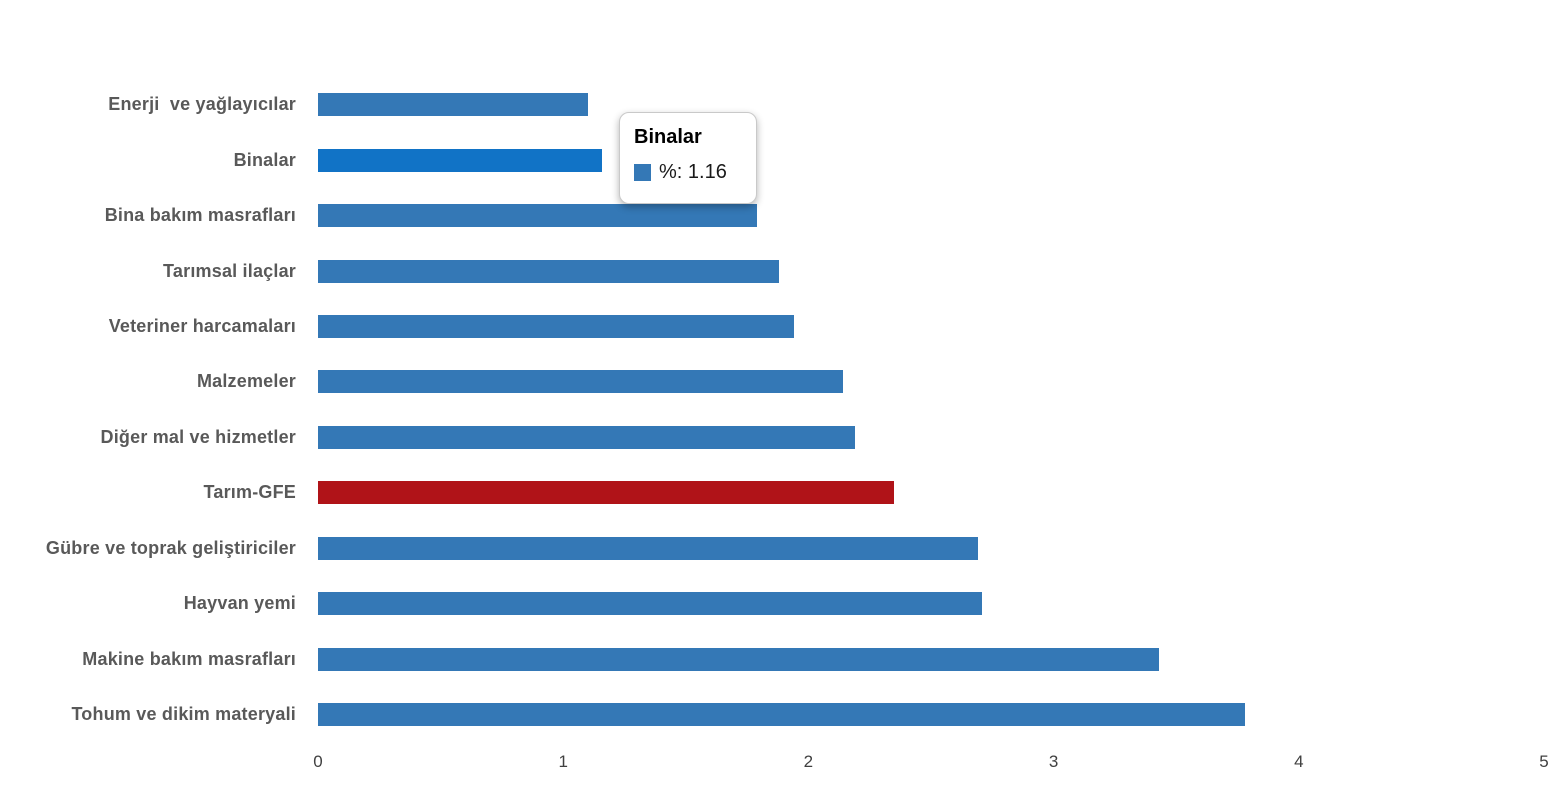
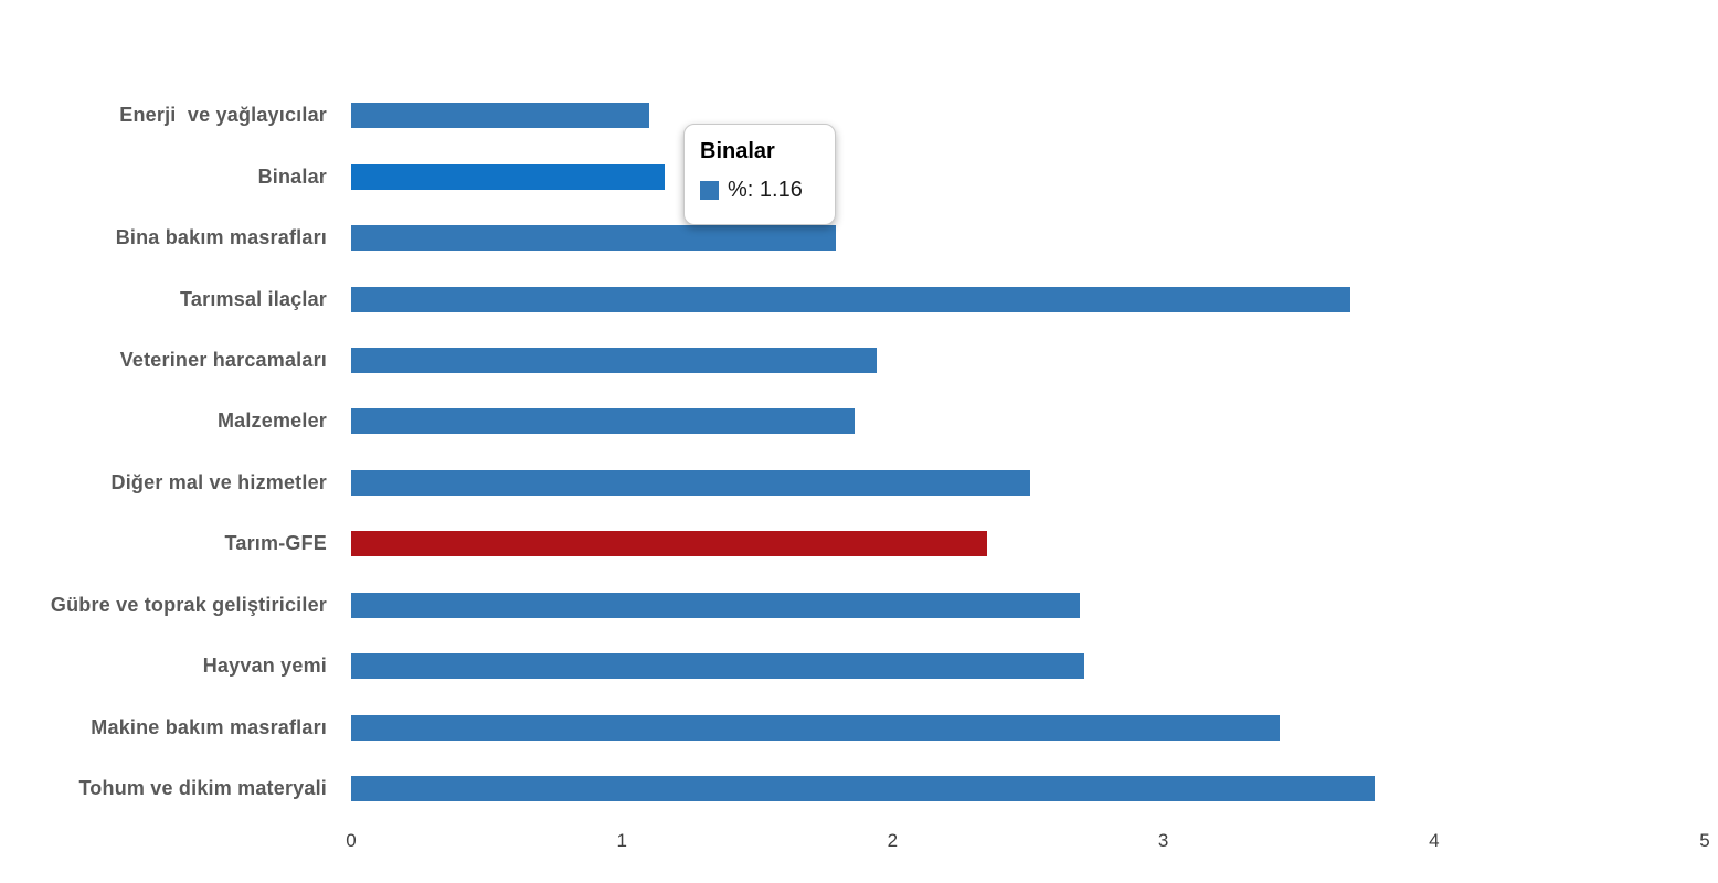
Tarımsal ilaçlar: 1.88 -> 3.69
Malzemeler: 2.14 -> 1.86
Diğer mal ve hizmetler: 2.19 -> 2.51
